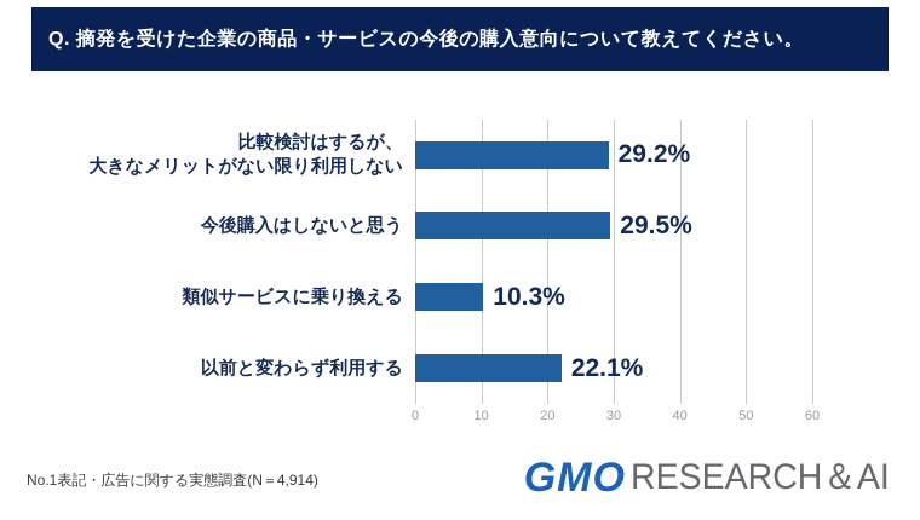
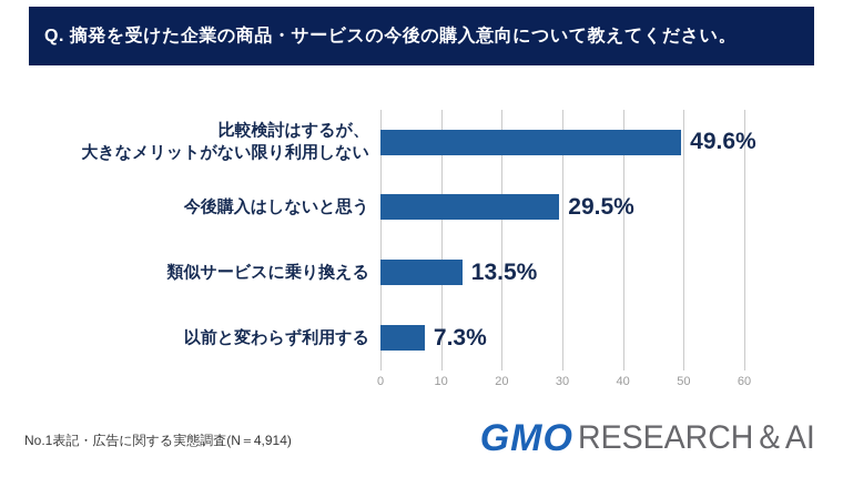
比較検討はするが、 大きなメリットがない限り利用しない: 29.2% -> 49.6%
類似サービスに乗り換える: 10.3% -> 13.5%
以前と変わらず利用する: 22.1% -> 7.3%
